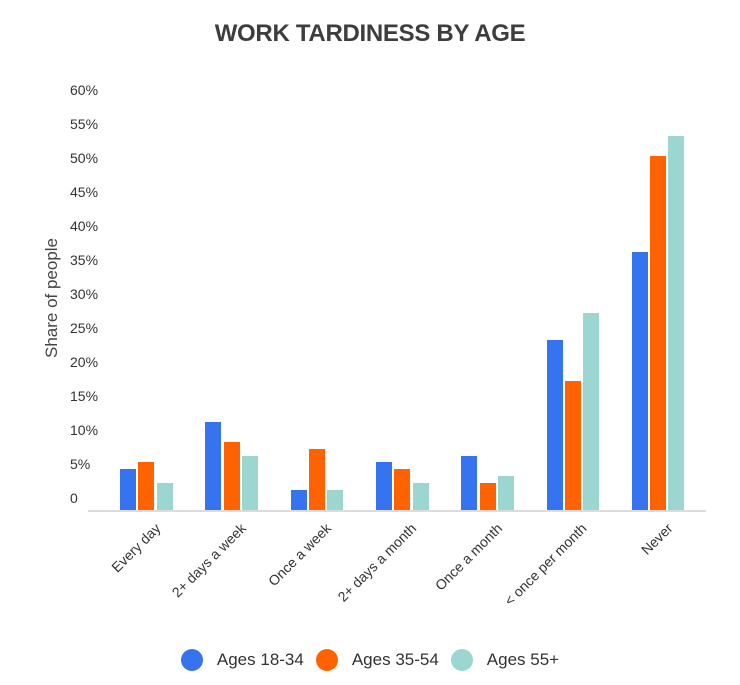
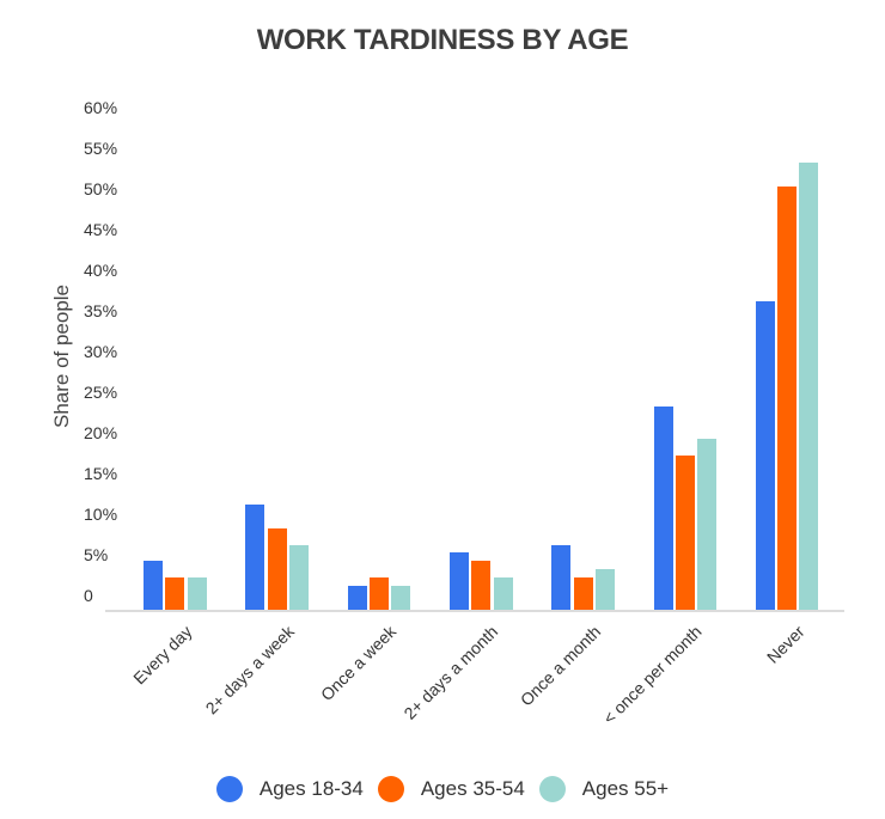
Ages 35-54/Every day: 7% -> 4%
Ages 35-54/Once a week: 9% -> 4%
Ages 55+/< once per month: 29% -> 21%
